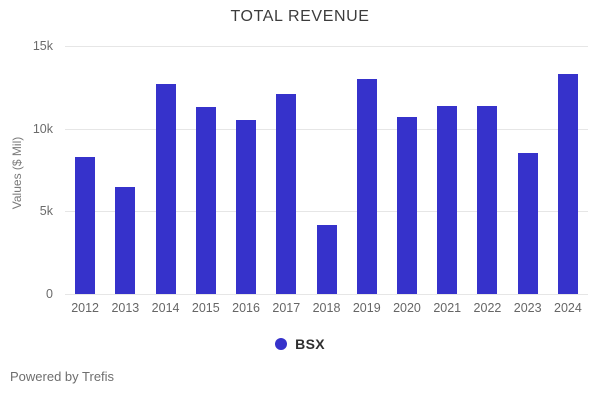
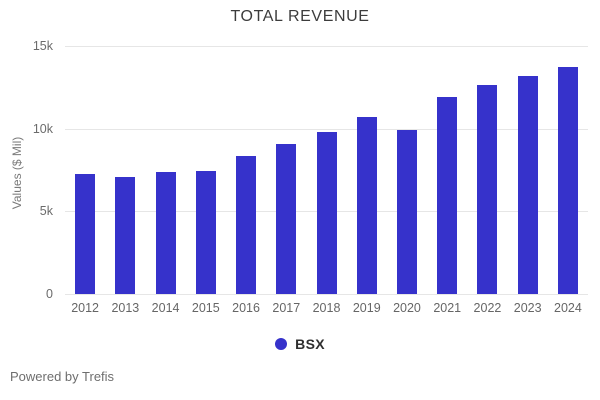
2012: 8.3k -> 7.2k
2013: 6.5k -> 7.1k
2014: 12.7k -> 7.4k
2015: 11.3k -> 7.4k
2016: 10.5k -> 8.4k
2017: 12.1k -> 9.0k
2018: 4.2k -> 9.8k
2019: 13.0k -> 10.7k
2020: 10.7k -> 9.9k
2021: 11.4k -> 11.9k
2022: 11.4k -> 12.6k
2023: 8.5k -> 13.2k
2024: 13.3k -> 13.8k
